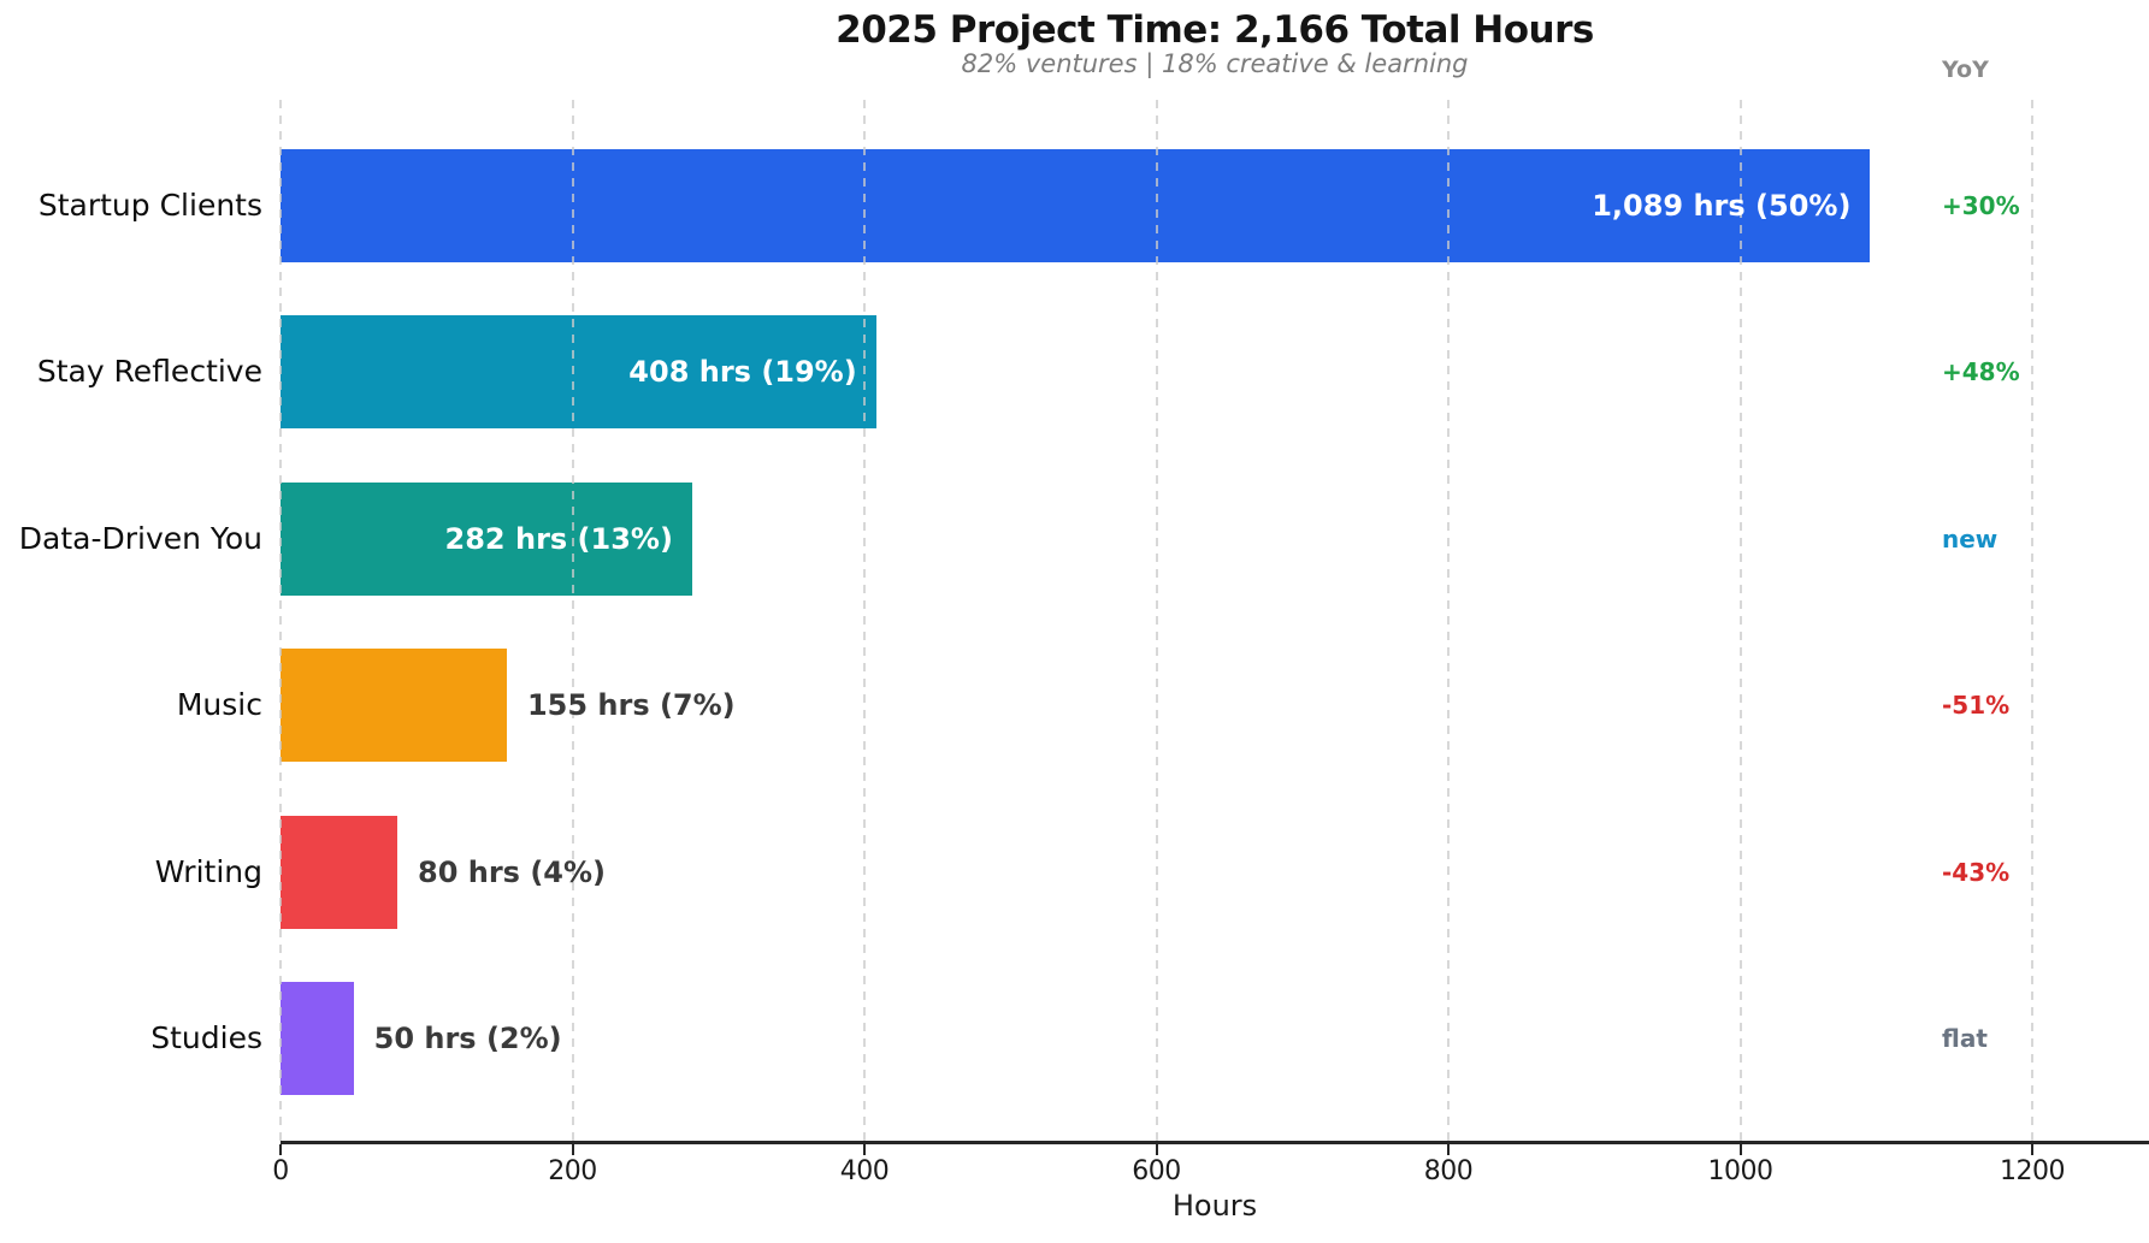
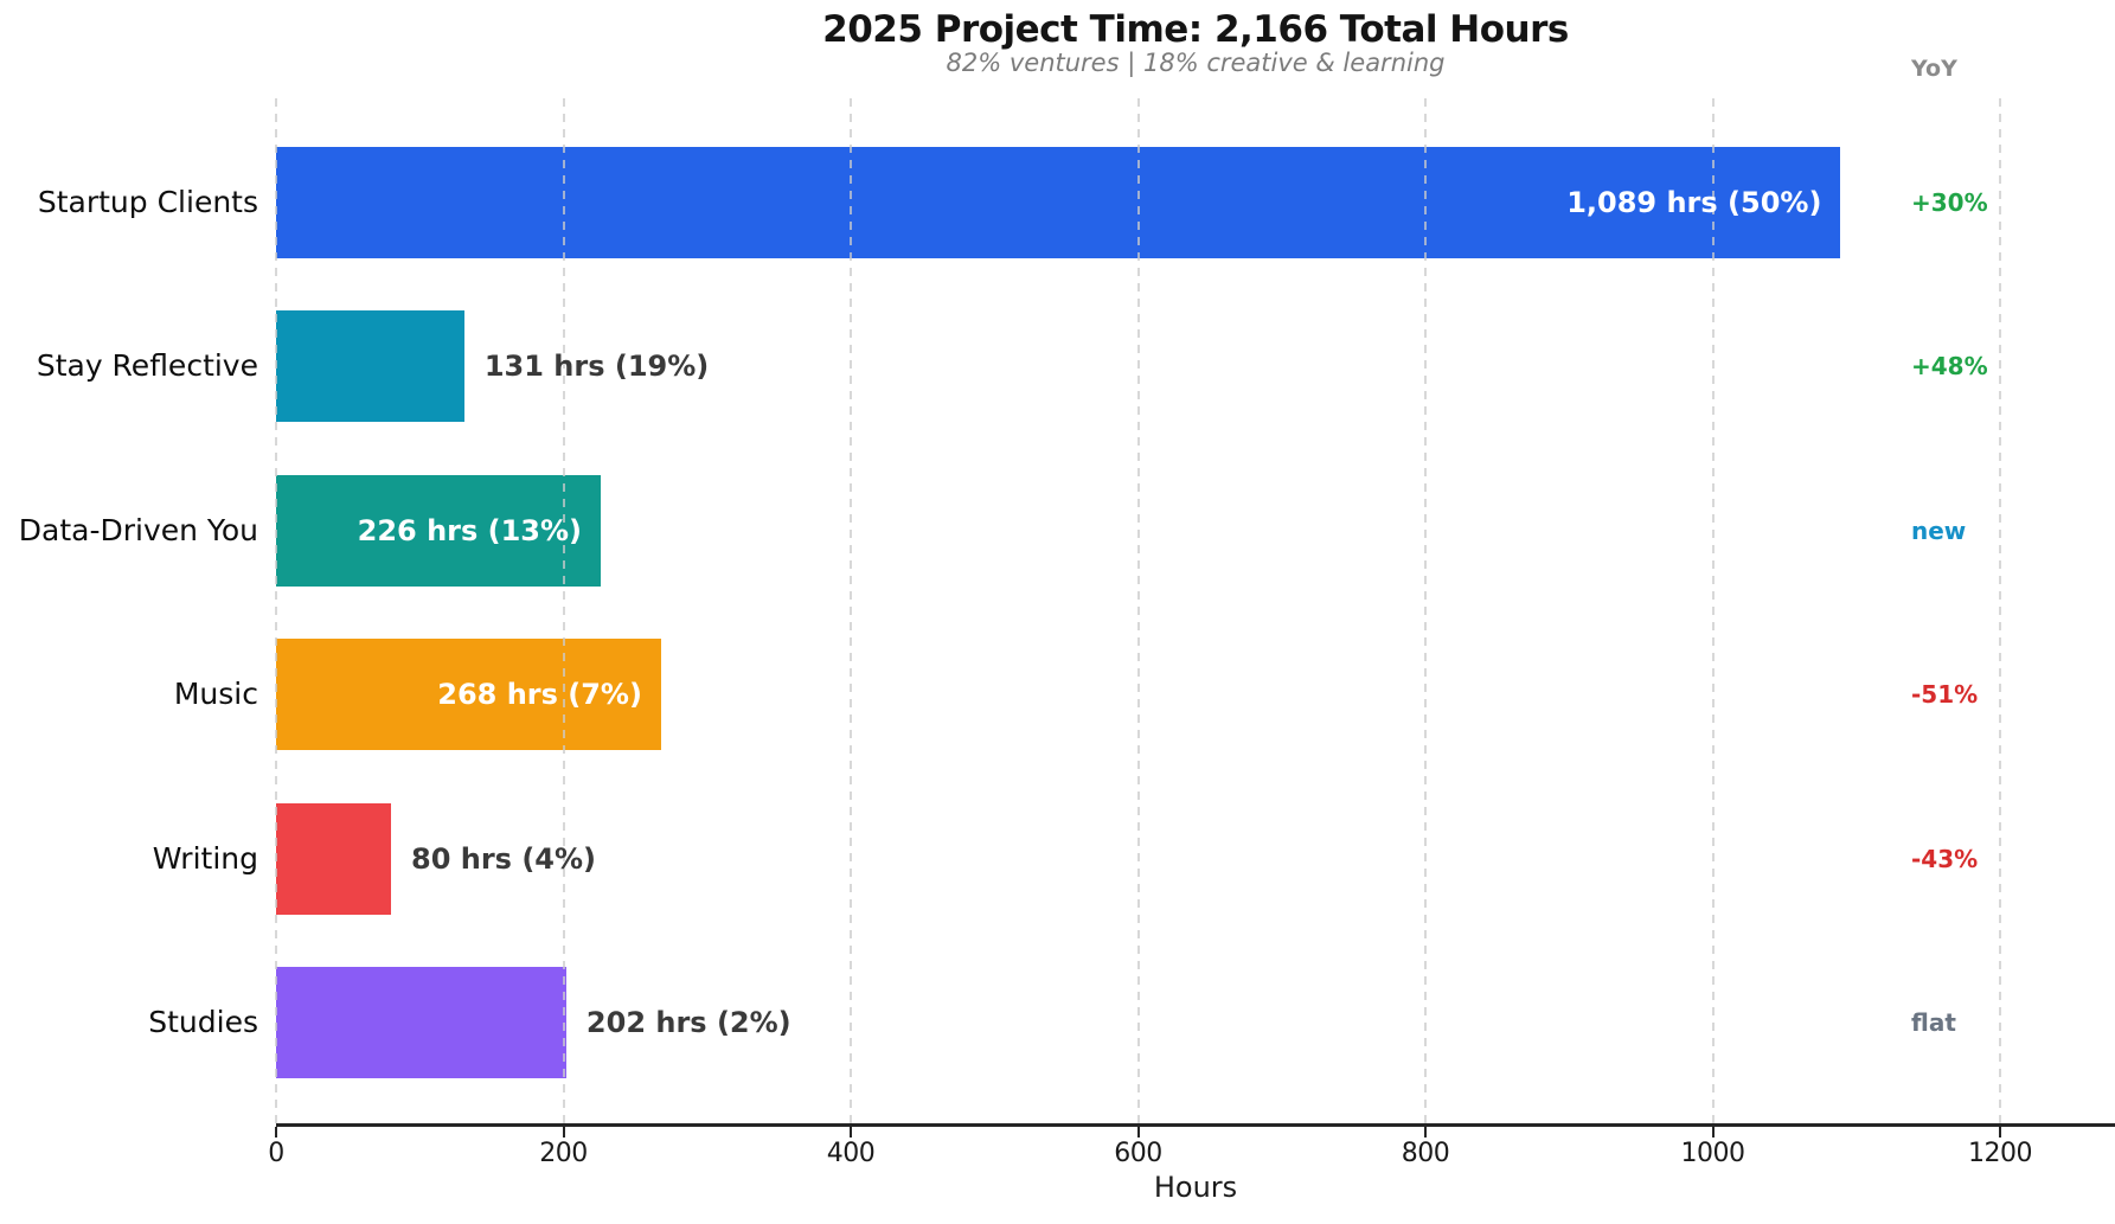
Stay Reflective: 408 -> 131
Data-Driven You: 282 -> 226
Music: 155 -> 268
Studies: 50 -> 202
